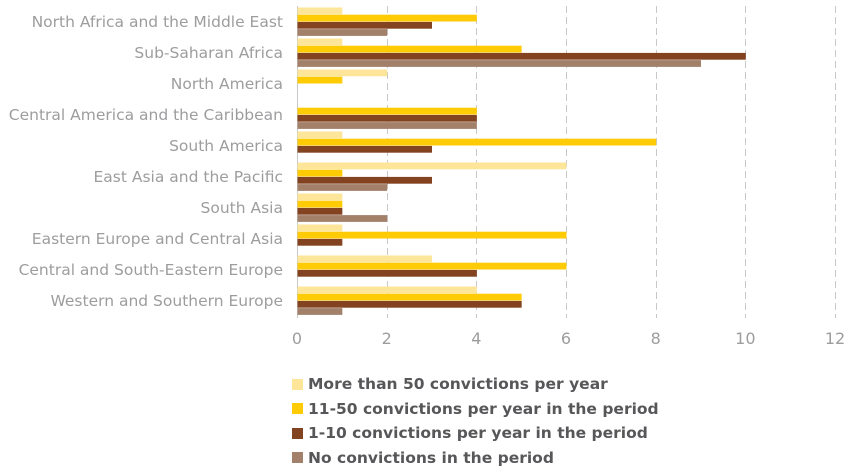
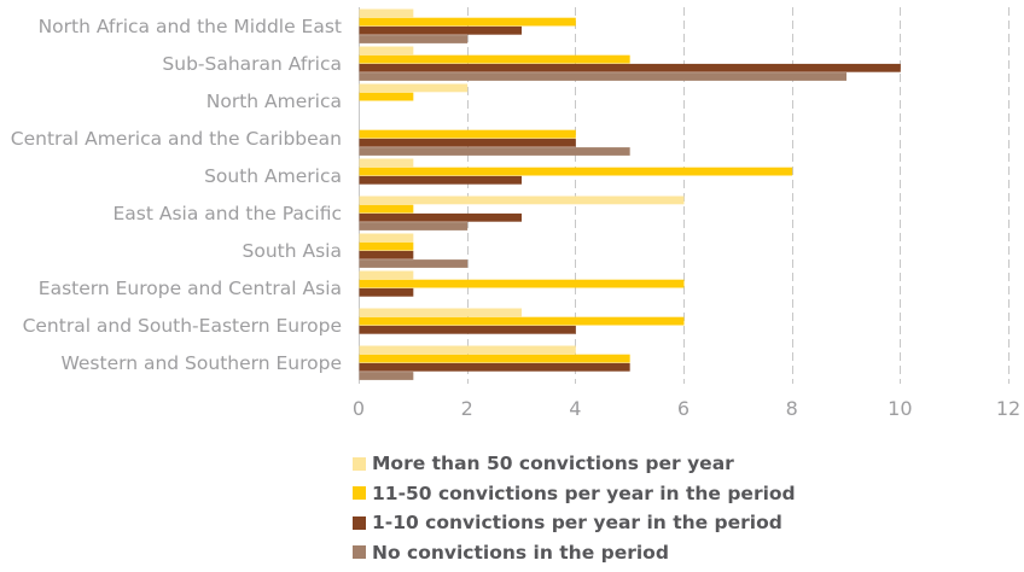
No convictions in the period/Central America and the Caribbean: 4 -> 5
